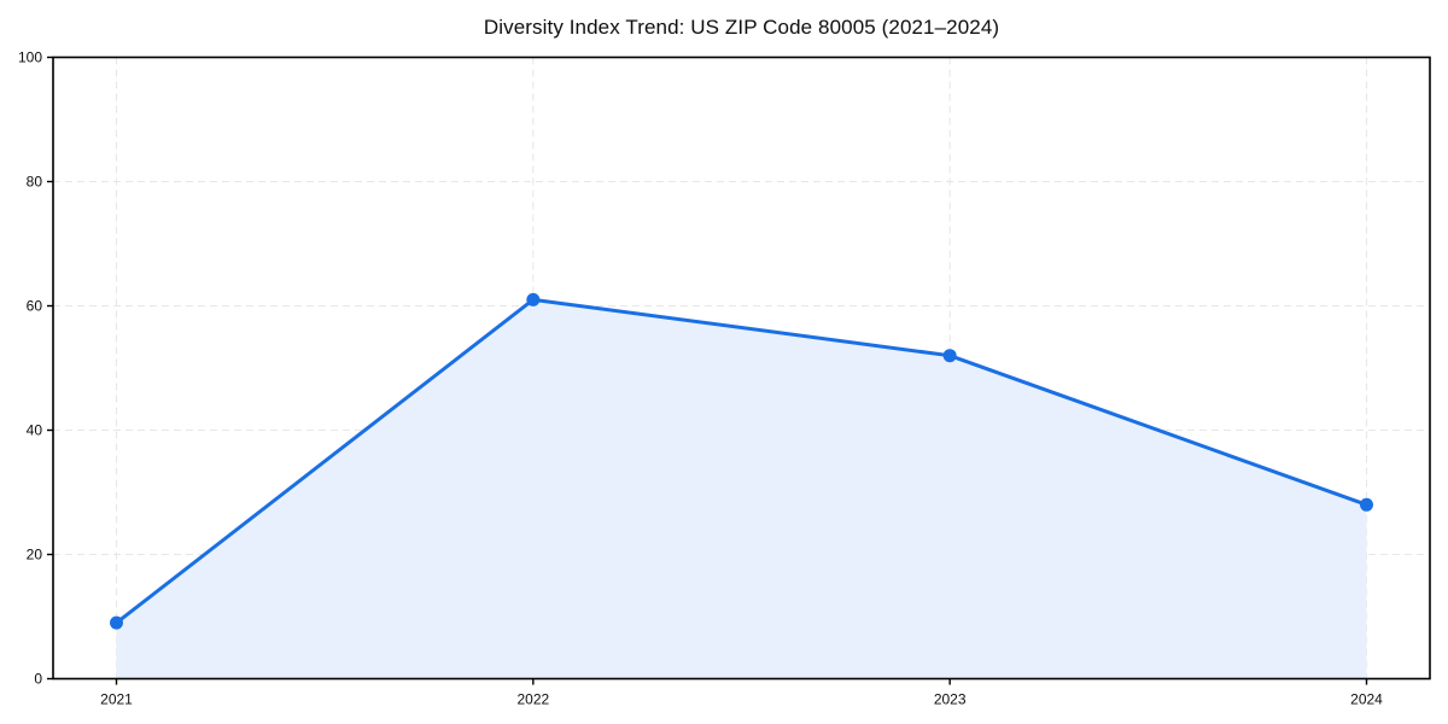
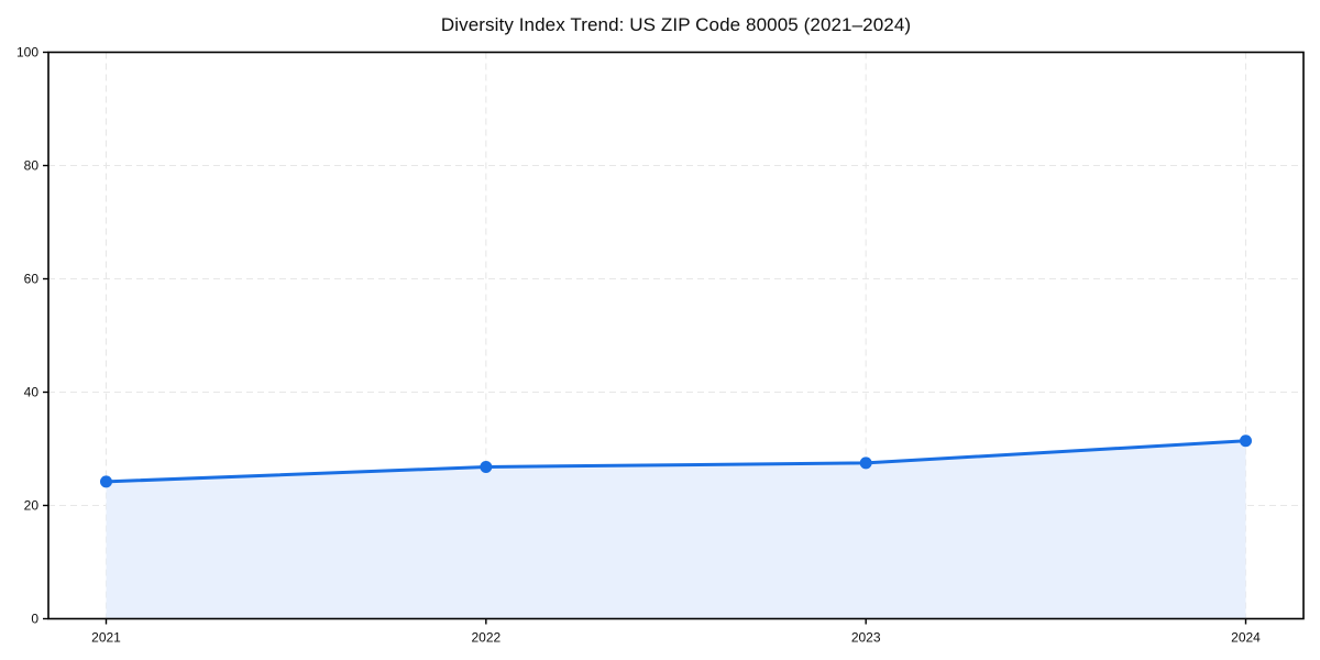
2021: 9 -> 24
2022: 61 -> 27
2023: 52 -> 28
2024: 28 -> 31
